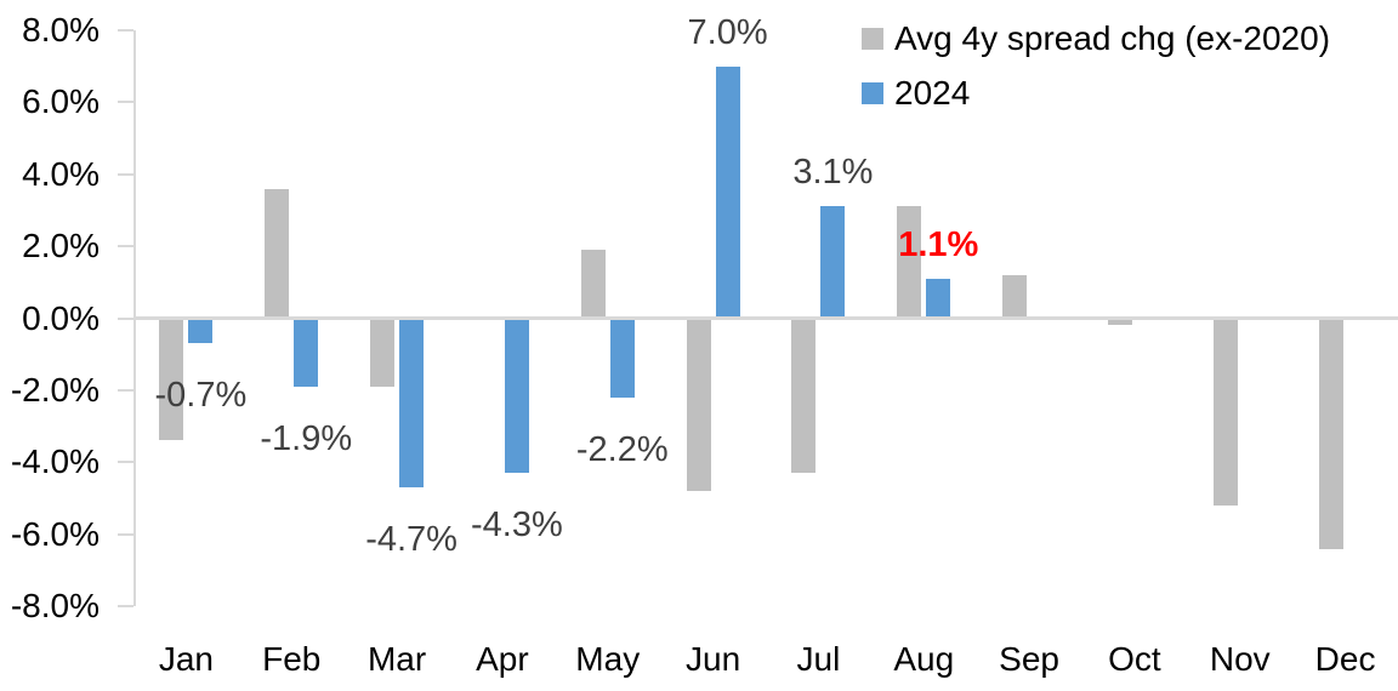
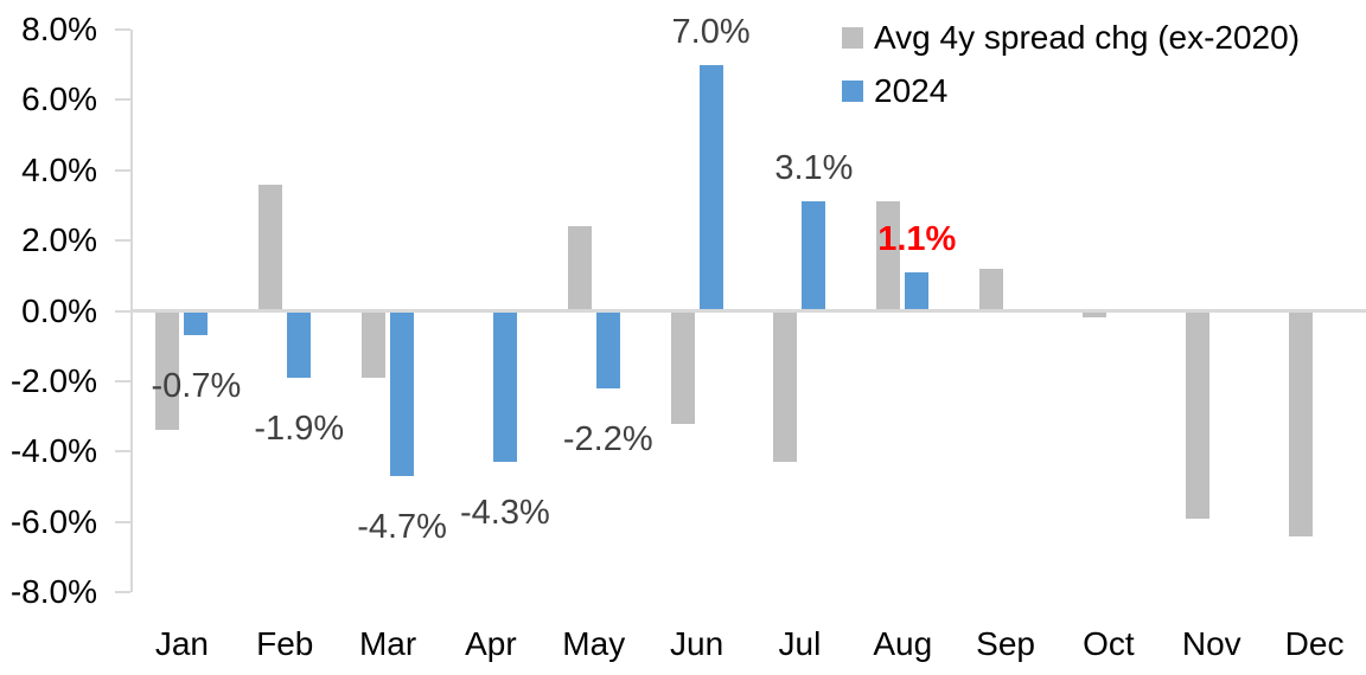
Avg 4y spread chg (ex-2020)/May: 1.9% -> 2.4%
Avg 4y spread chg (ex-2020)/Jun: -4.8% -> -3.2%
Avg 4y spread chg (ex-2020)/Nov: -5.2% -> -5.9%
